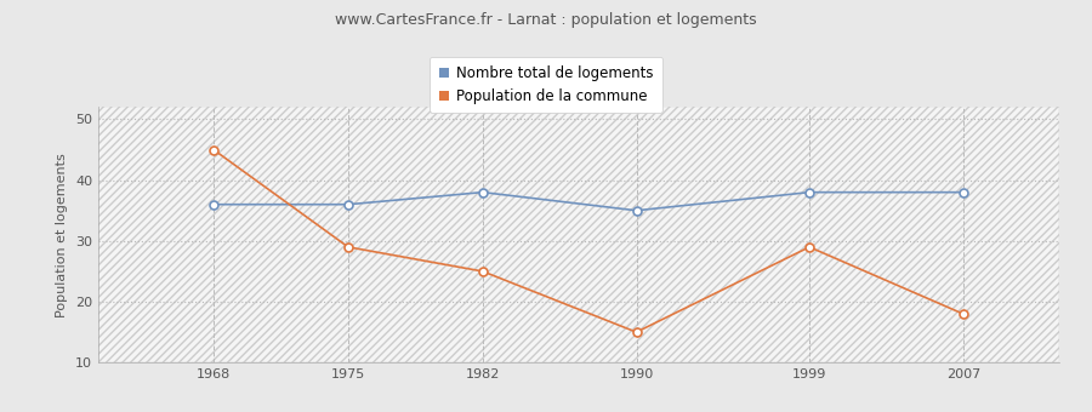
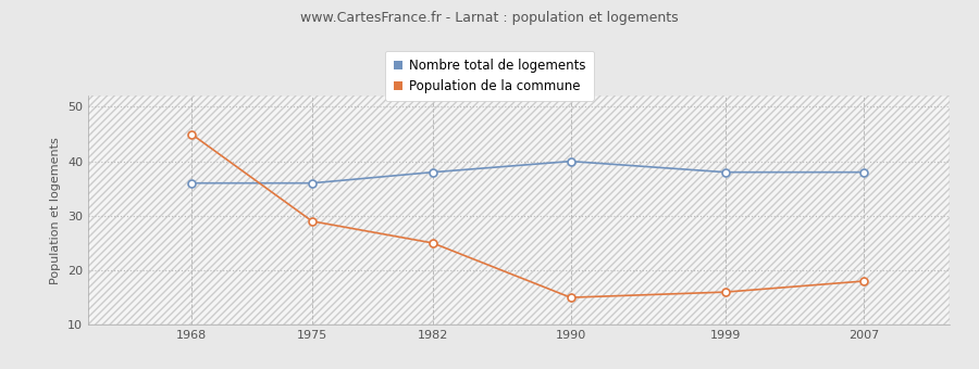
Nombre total de logements/1990: 35 -> 40
Population de la commune/1999: 29 -> 16
